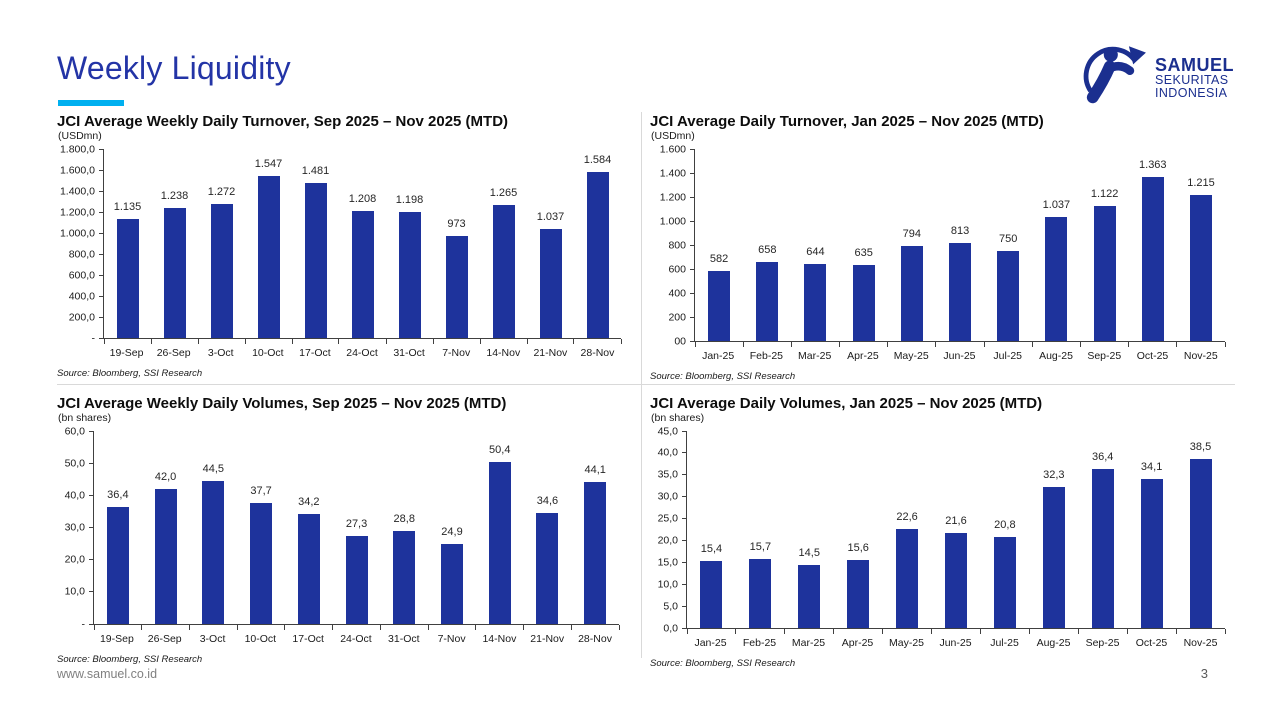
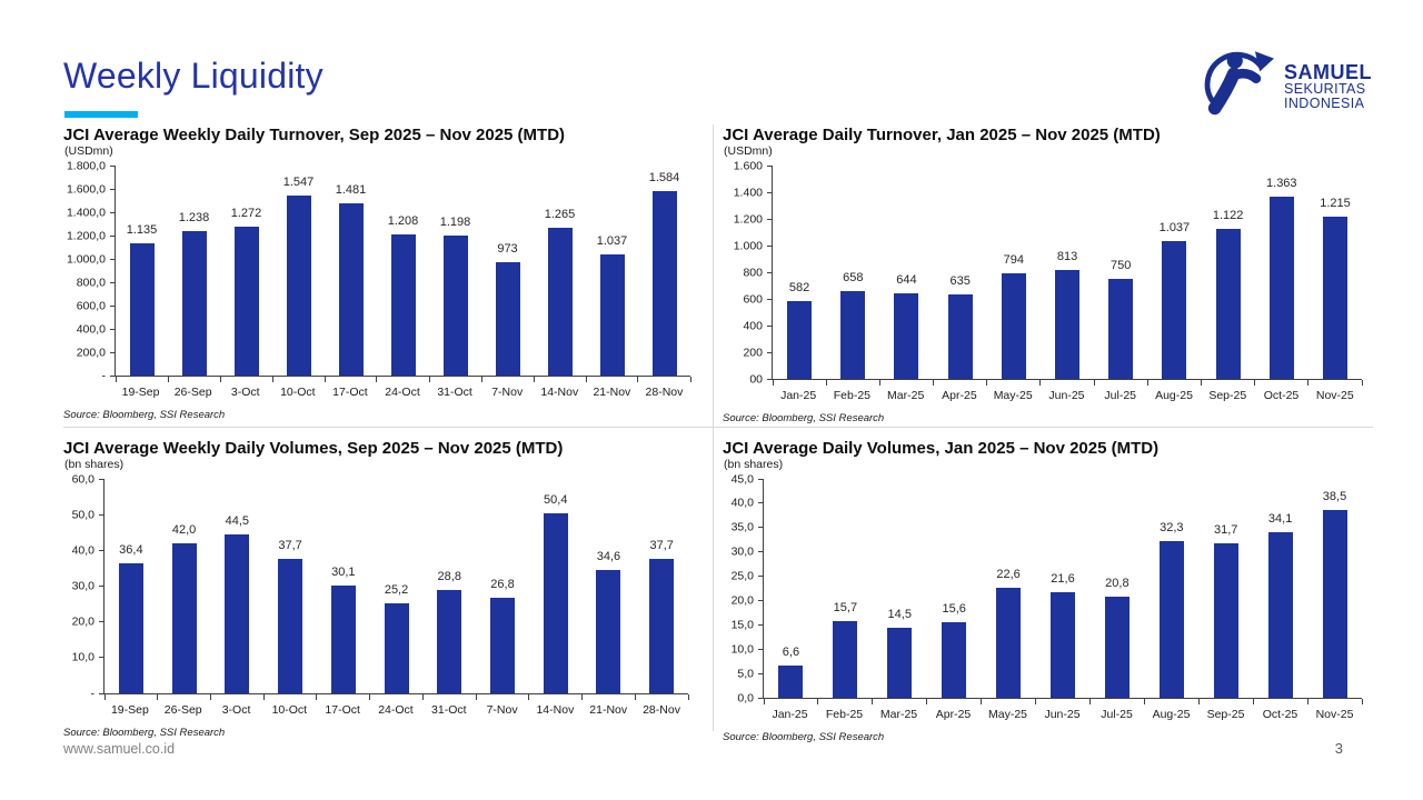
JCI Average Weekly Daily Volumes, Sep 2025 – Nov 2025 (MTD)/17-Oct: 34,2 -> 30,1
JCI Average Weekly Daily Volumes, Sep 2025 – Nov 2025 (MTD)/24-Oct: 27,3 -> 25,2
JCI Average Weekly Daily Volumes, Sep 2025 – Nov 2025 (MTD)/7-Nov: 24,9 -> 26,8
JCI Average Weekly Daily Volumes, Sep 2025 – Nov 2025 (MTD)/28-Nov: 44,1 -> 37,7
JCI Average Daily Volumes, Jan 2025 – Nov 2025 (MTD)/Jan-25: 15,4 -> 6,6
JCI Average Daily Volumes, Jan 2025 – Nov 2025 (MTD)/Sep-25: 36,4 -> 31,7
